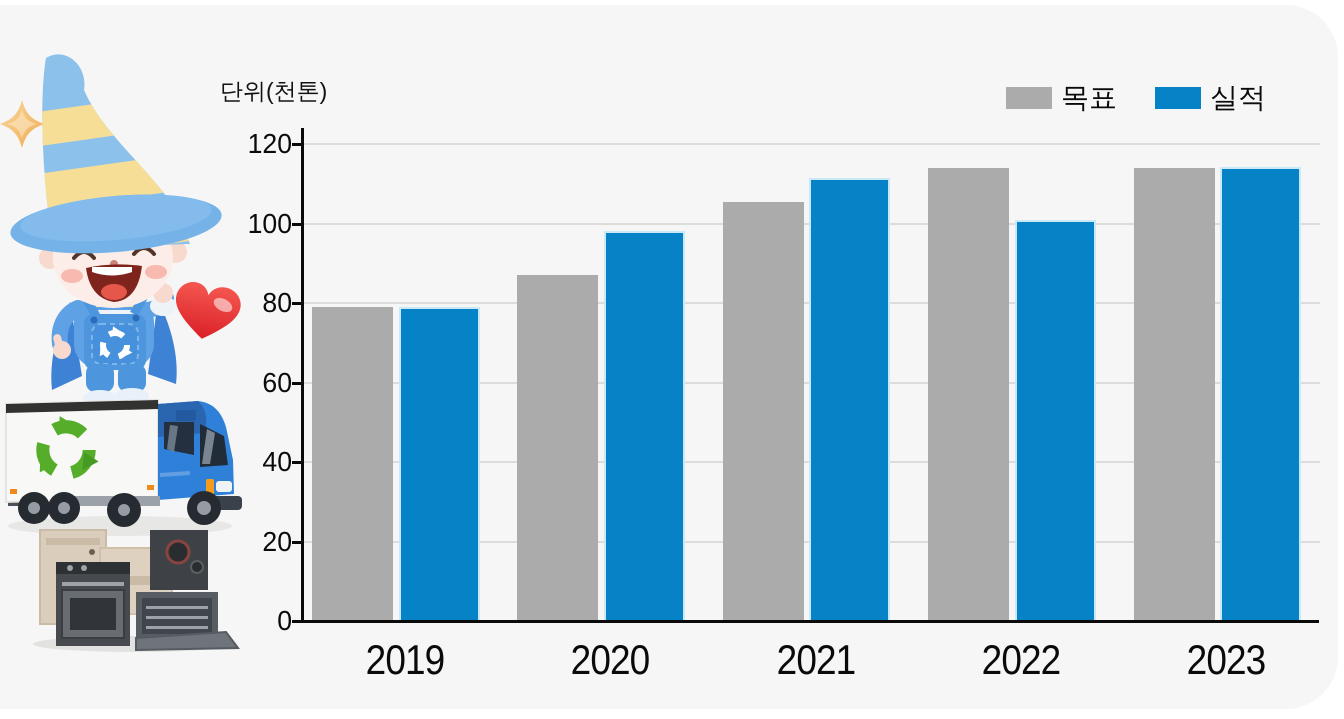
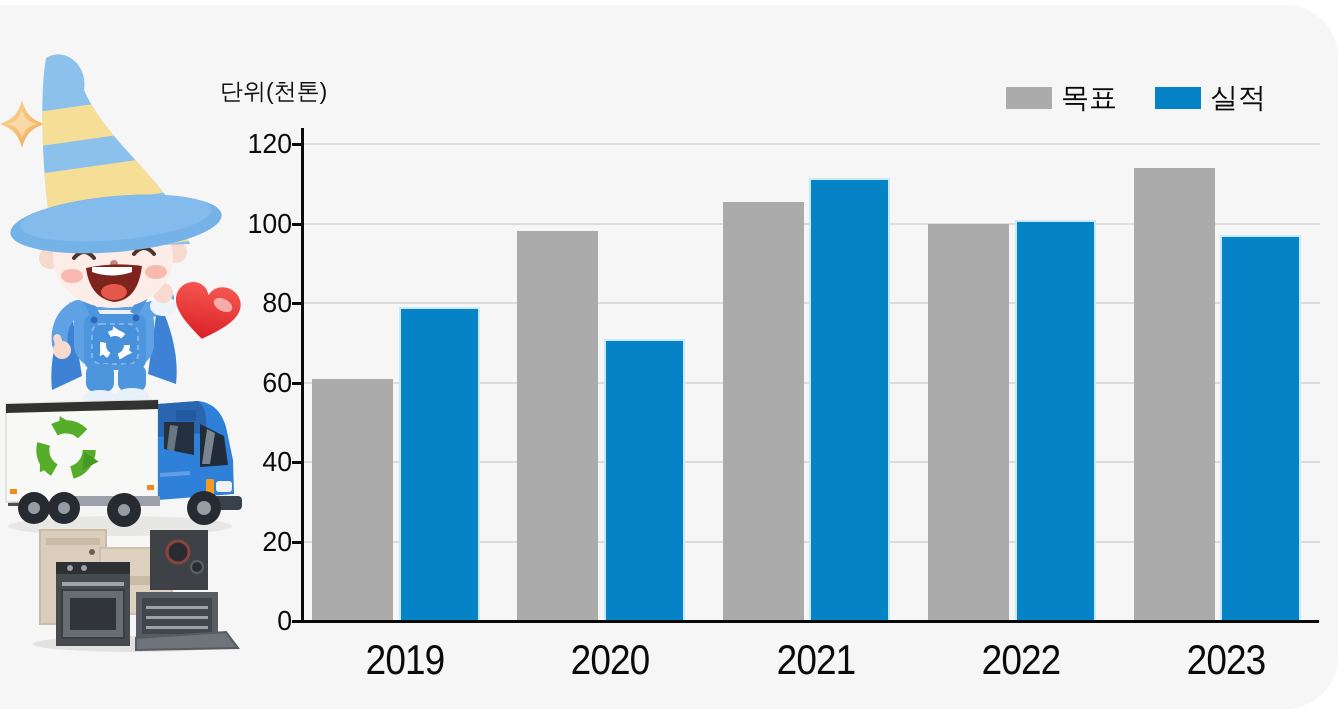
목표/2019: 79 -> 61
목표/2020: 87 -> 98
실적/2020: 98 -> 71
목표/2022: 114 -> 100
실적/2023: 114 -> 97
